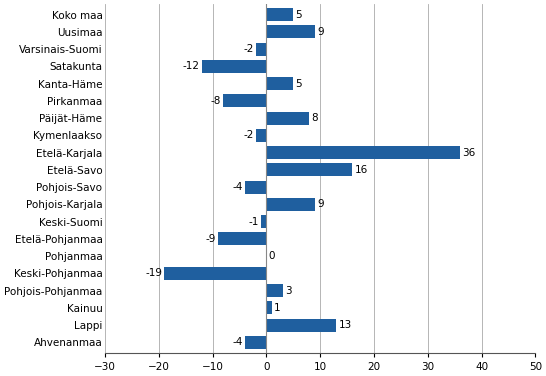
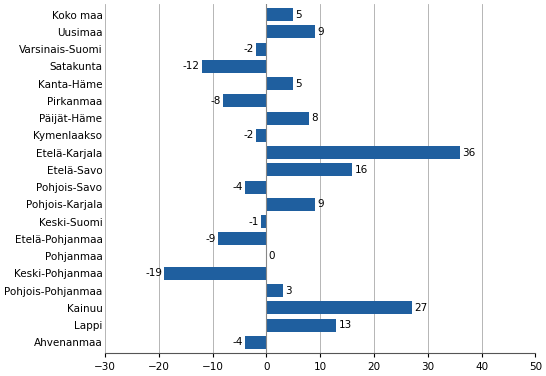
Kainuu: 1 -> 27
